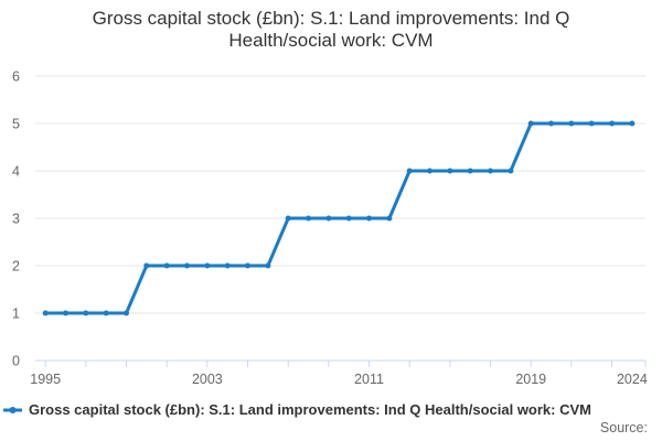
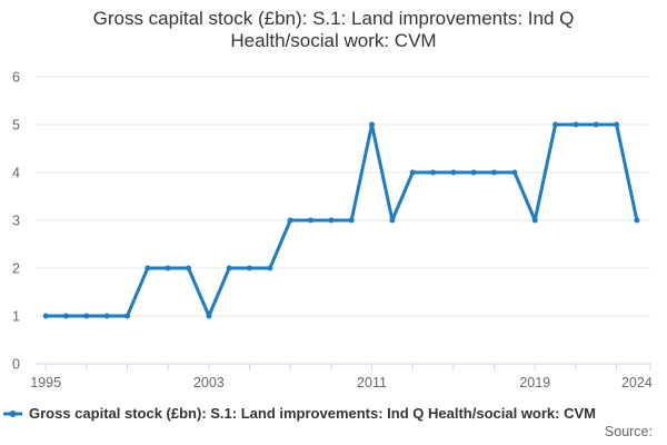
2003: 2 -> 1
2011: 3 -> 5
2019: 5 -> 3
2024: 5 -> 3
